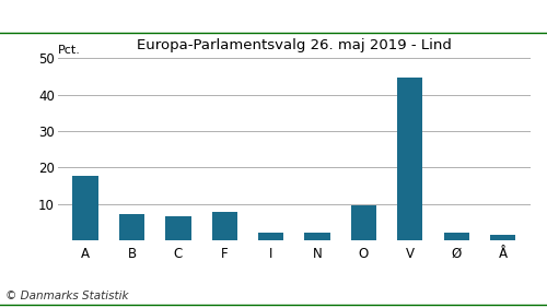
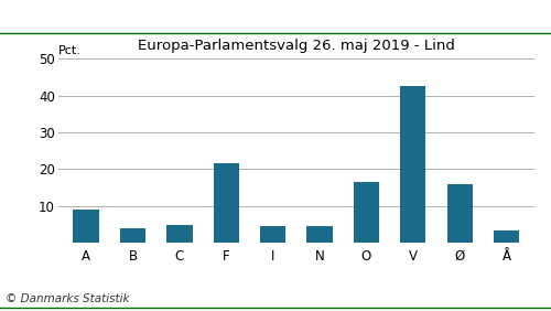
A: 17.8 -> 9.0
B: 7.2 -> 4.0
C: 6.7 -> 5.0
F: 7.9 -> 21.5
I: 2.2 -> 4.5
N: 2.1 -> 4.5
O: 9.5 -> 16.5
V: 44.5 -> 42.5
Ø: 2.2 -> 16.0
Å: 1.6 -> 3.5
